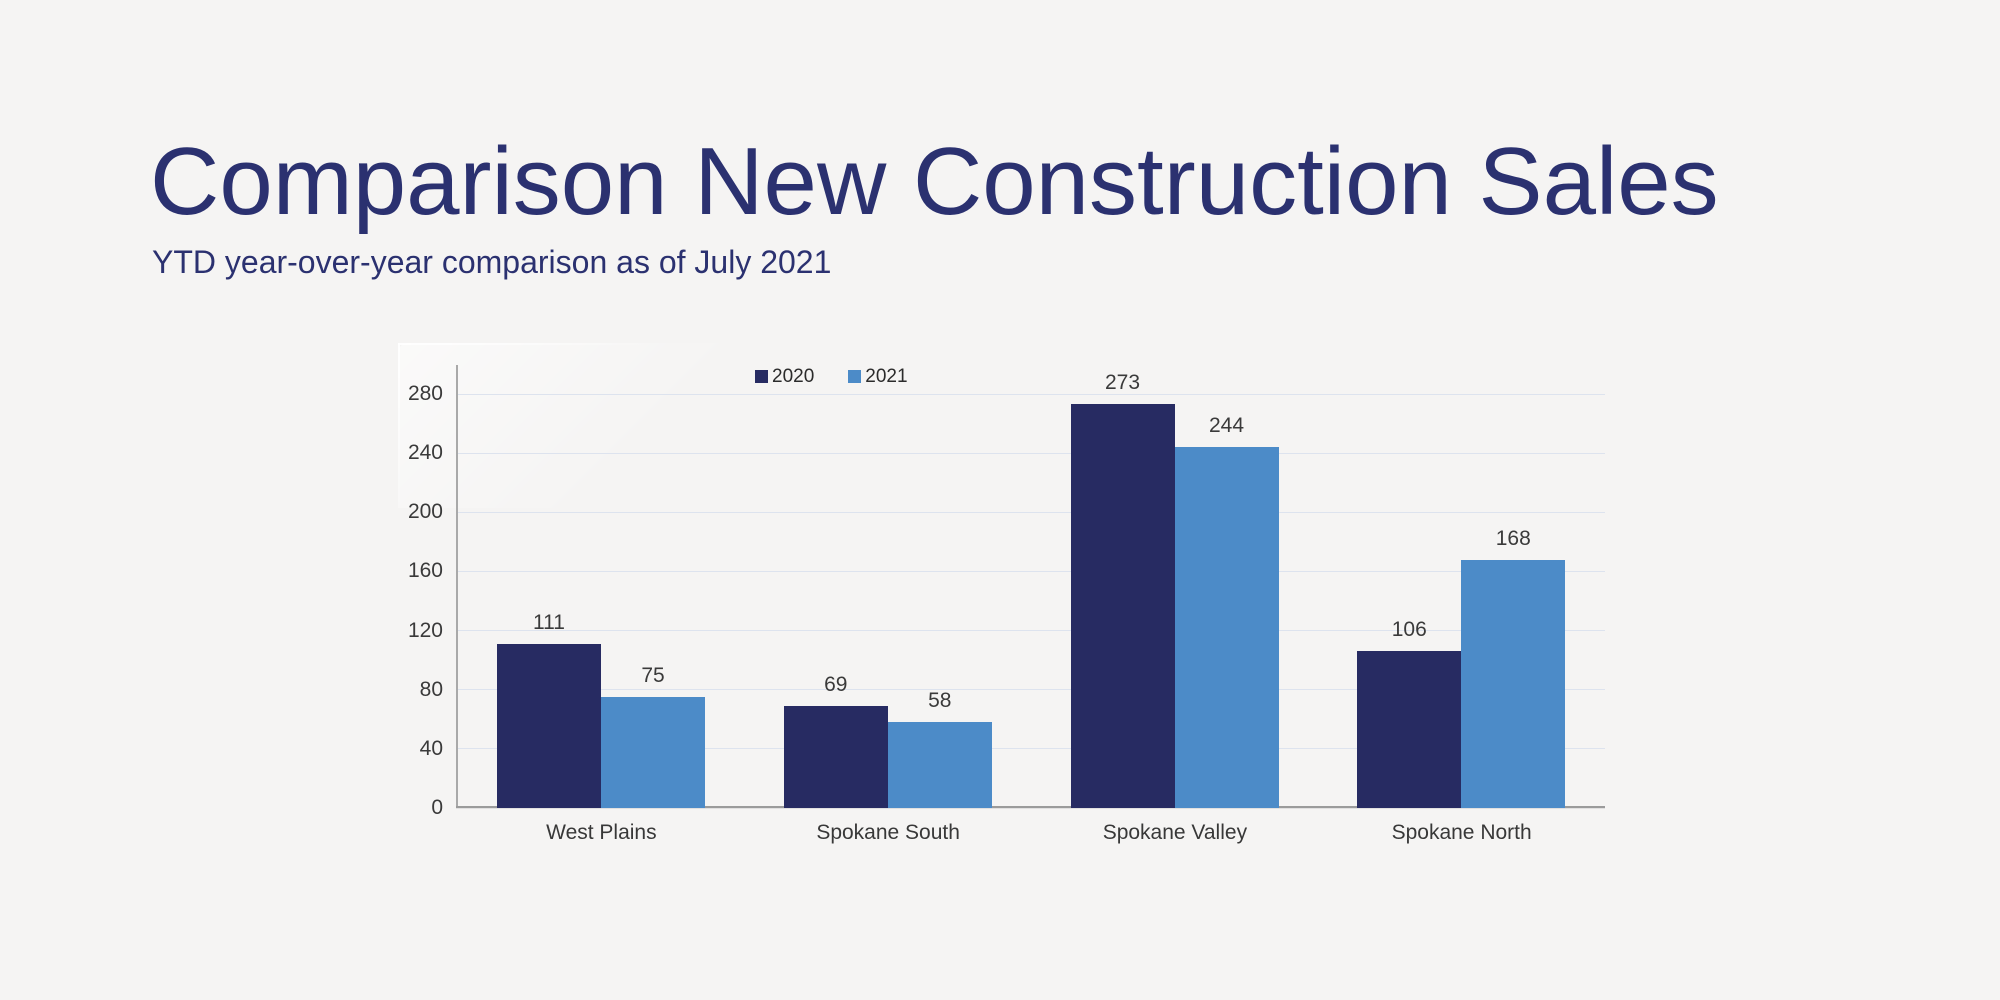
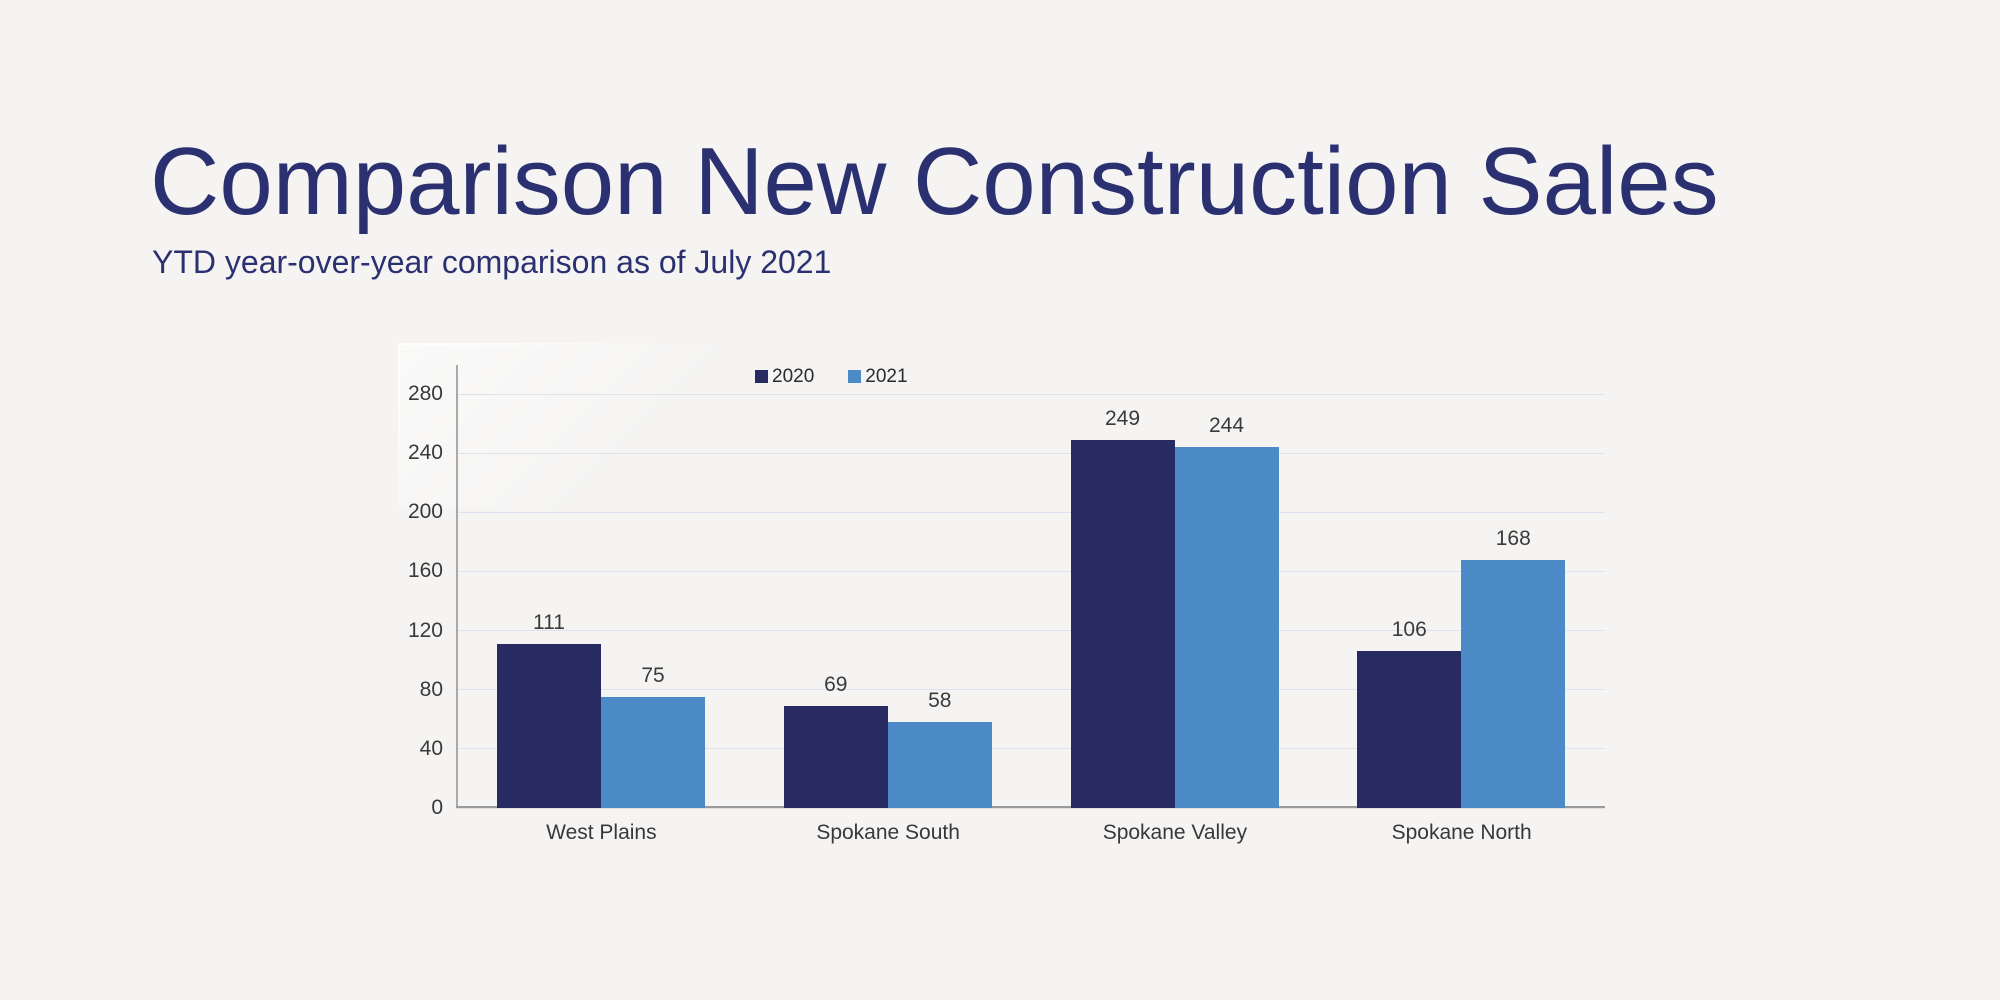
2020/Spokane Valley: 273 -> 249
